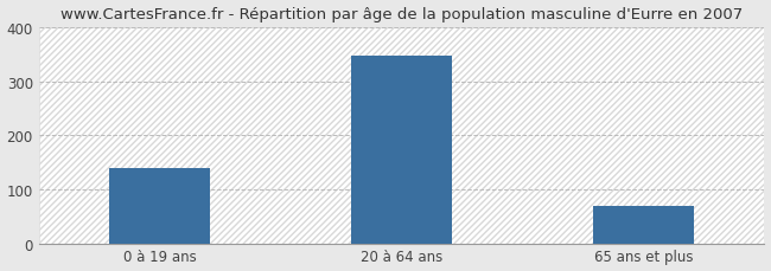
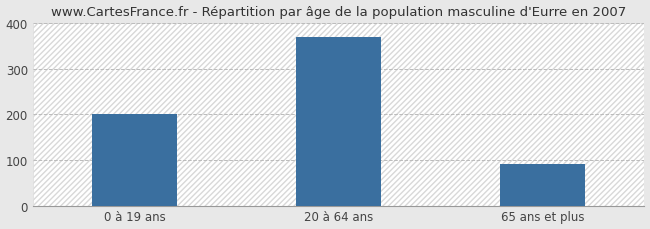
0 à 19 ans: 140 -> 200
20 à 64 ans: 348 -> 370
65 ans et plus: 70 -> 90
